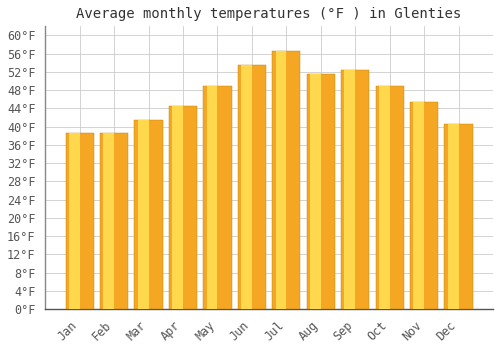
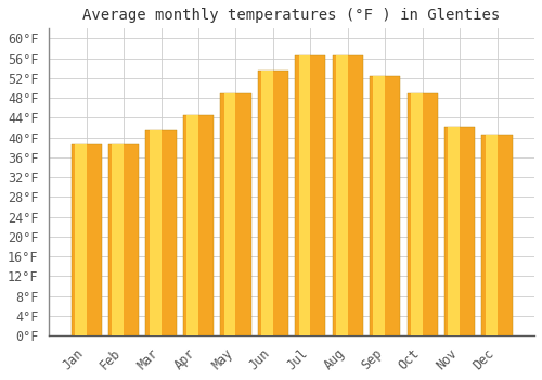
Aug: 51.5°F -> 56.5°F
Nov: 45.5°F -> 42.0°F
